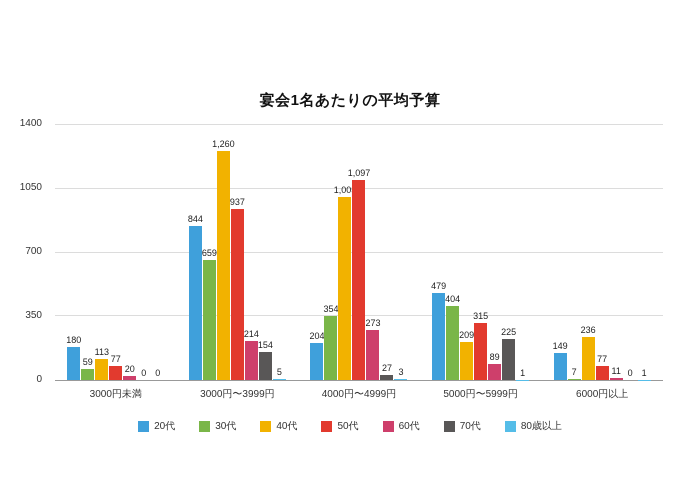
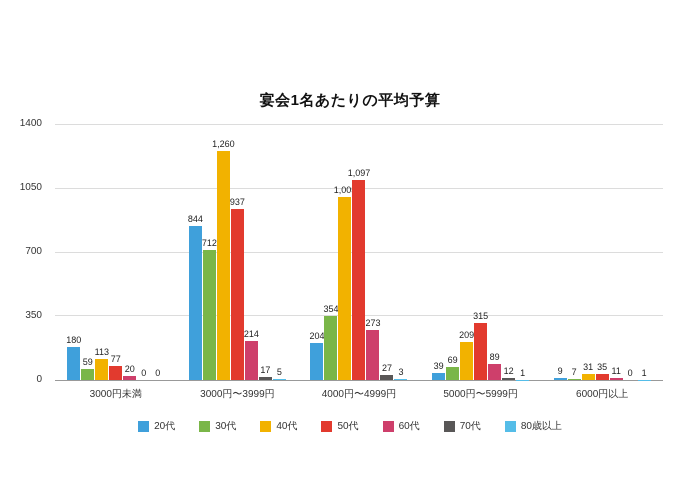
30代/3000円〜3999円: 659 -> 712
70代/3000円〜3999円: 154 -> 17
20代/5000円〜5999円: 479 -> 39
30代/5000円〜5999円: 404 -> 69
70代/5000円〜5999円: 225 -> 12
20代/6000円以上: 149 -> 9
40代/6000円以上: 236 -> 31
50代/6000円以上: 77 -> 35
